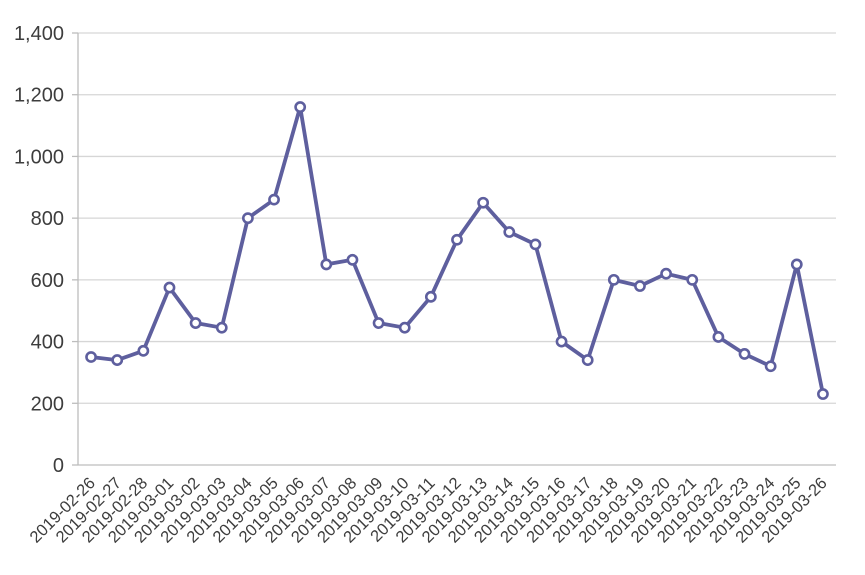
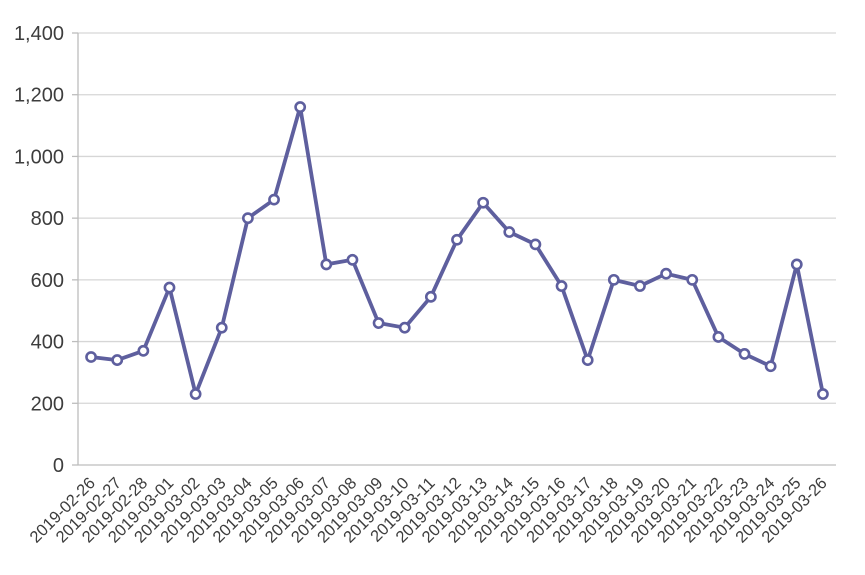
2019-03-02: 460 -> 230
2019-03-16: 400 -> 580
